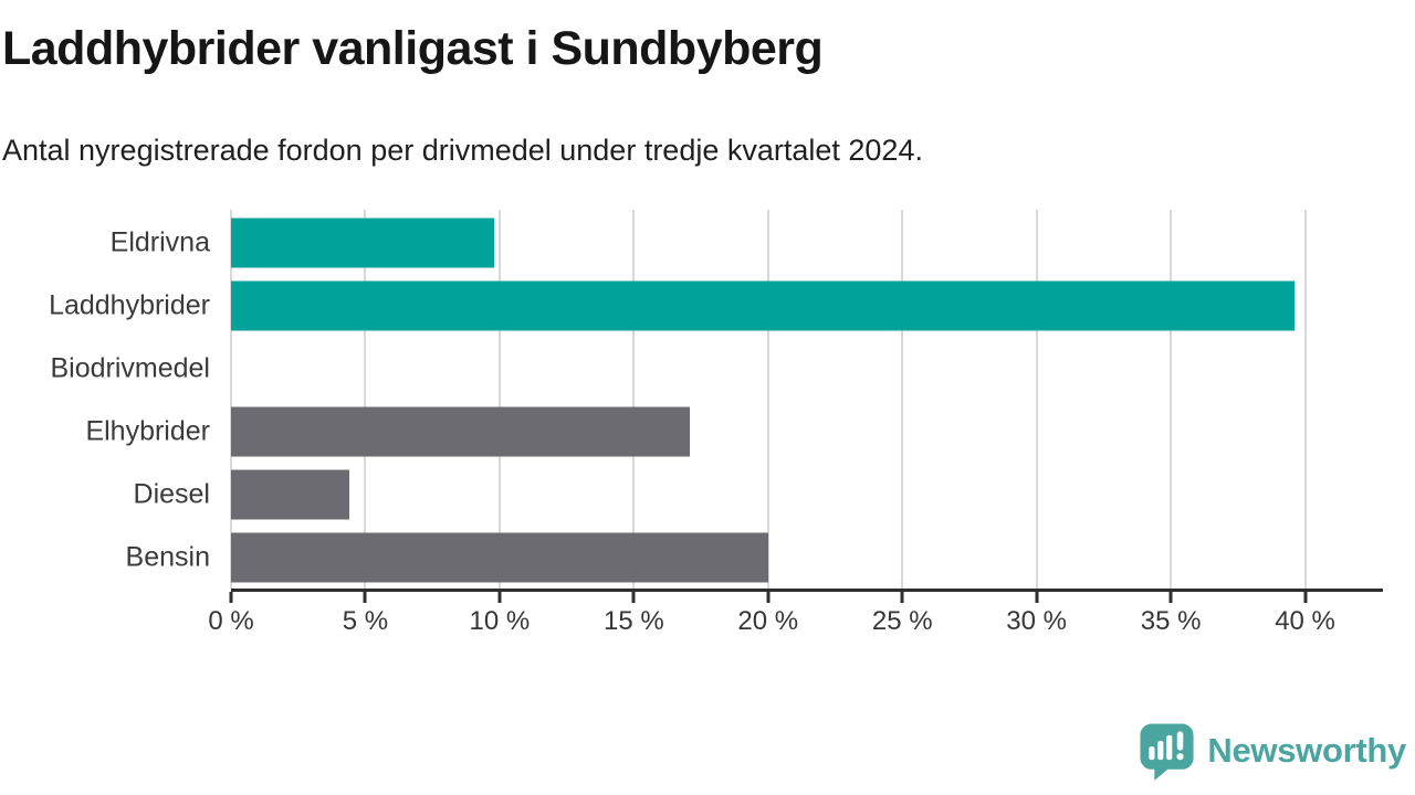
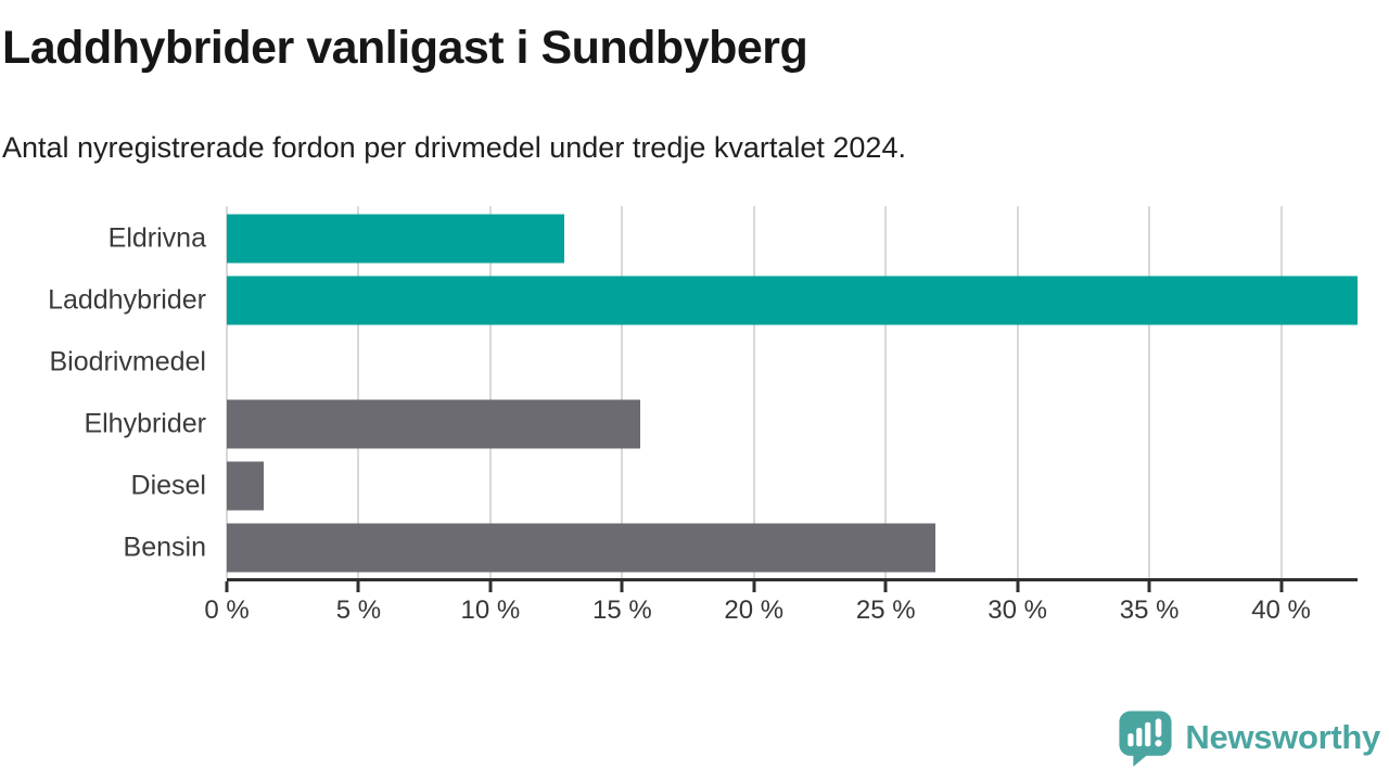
Eldrivna: 9.8% -> 12.8%
Laddhybrider: 39.6% -> 42.9%
Elhybrider: 17.1% -> 15.7%
Diesel: 4.4% -> 1.4%
Bensin: 20.0% -> 26.9%
